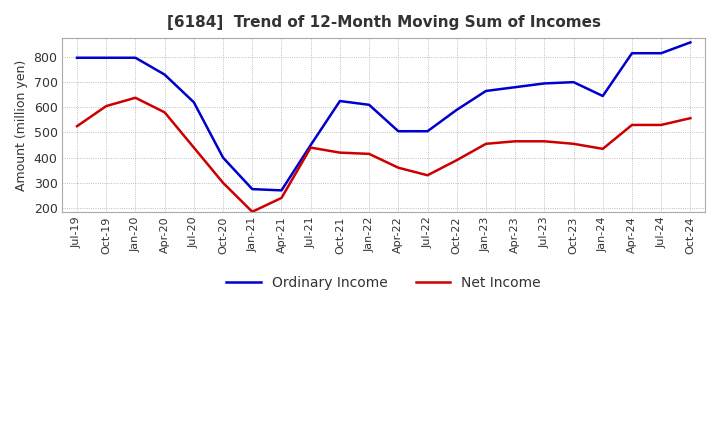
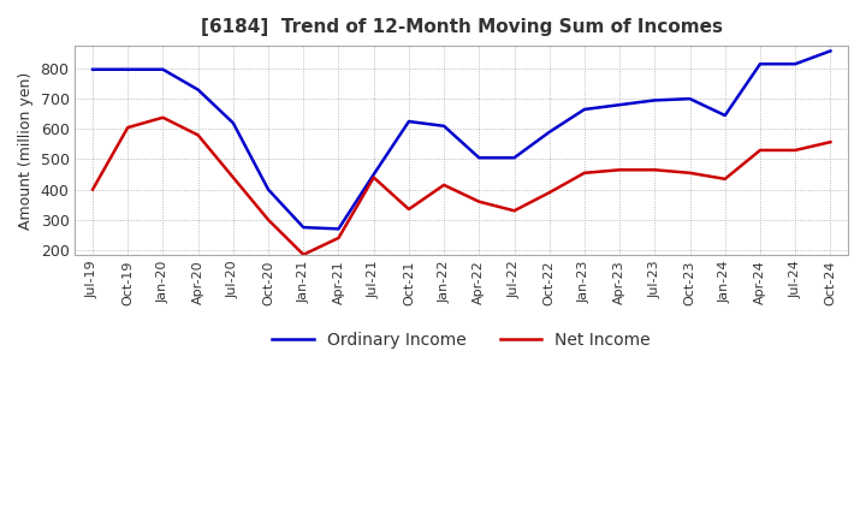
Net Income/Jul-19: 525 -> 400
Net Income/Oct-21: 420 -> 335
